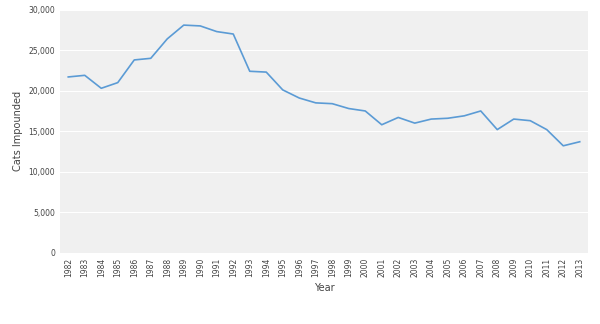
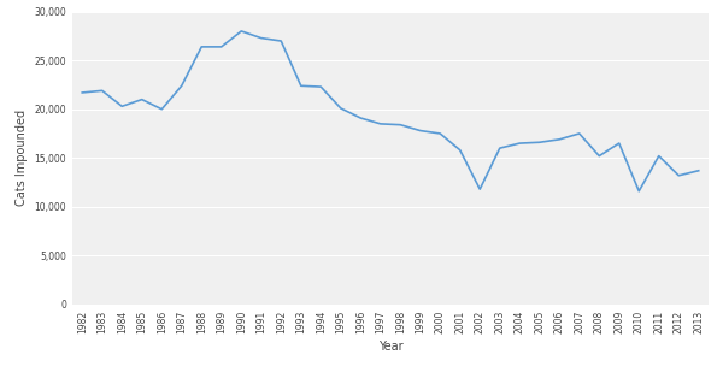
1986: 23,800 -> 20,000
1987: 24,000 -> 22,400
1989: 28,100 -> 26,400
2002: 16,700 -> 11,800
2010: 16,300 -> 11,600
